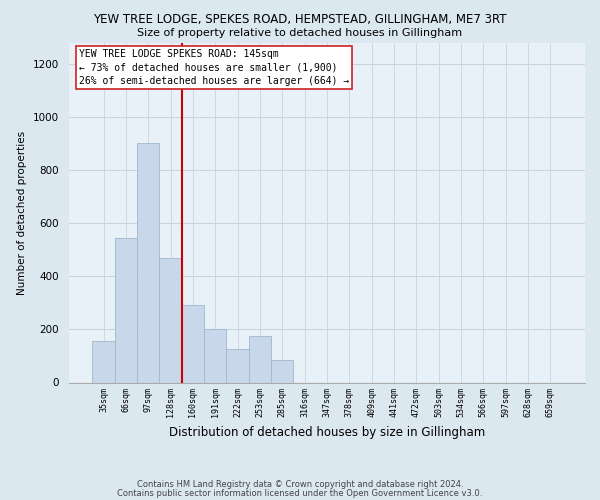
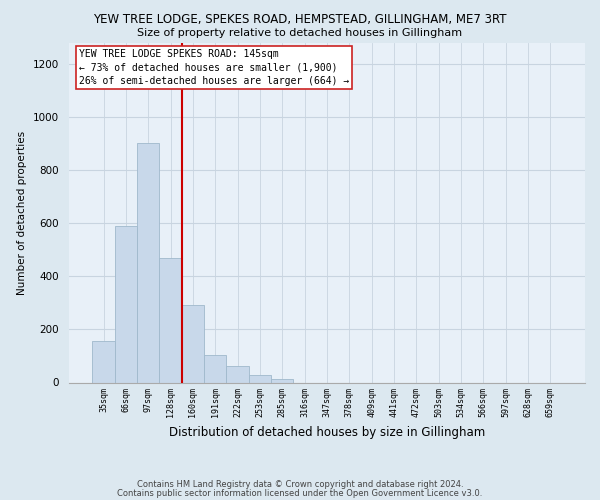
66sqm: 545 -> 590
191sqm: 200 -> 105
222sqm: 125 -> 62
253sqm: 175 -> 28
285sqm: 85 -> 12
